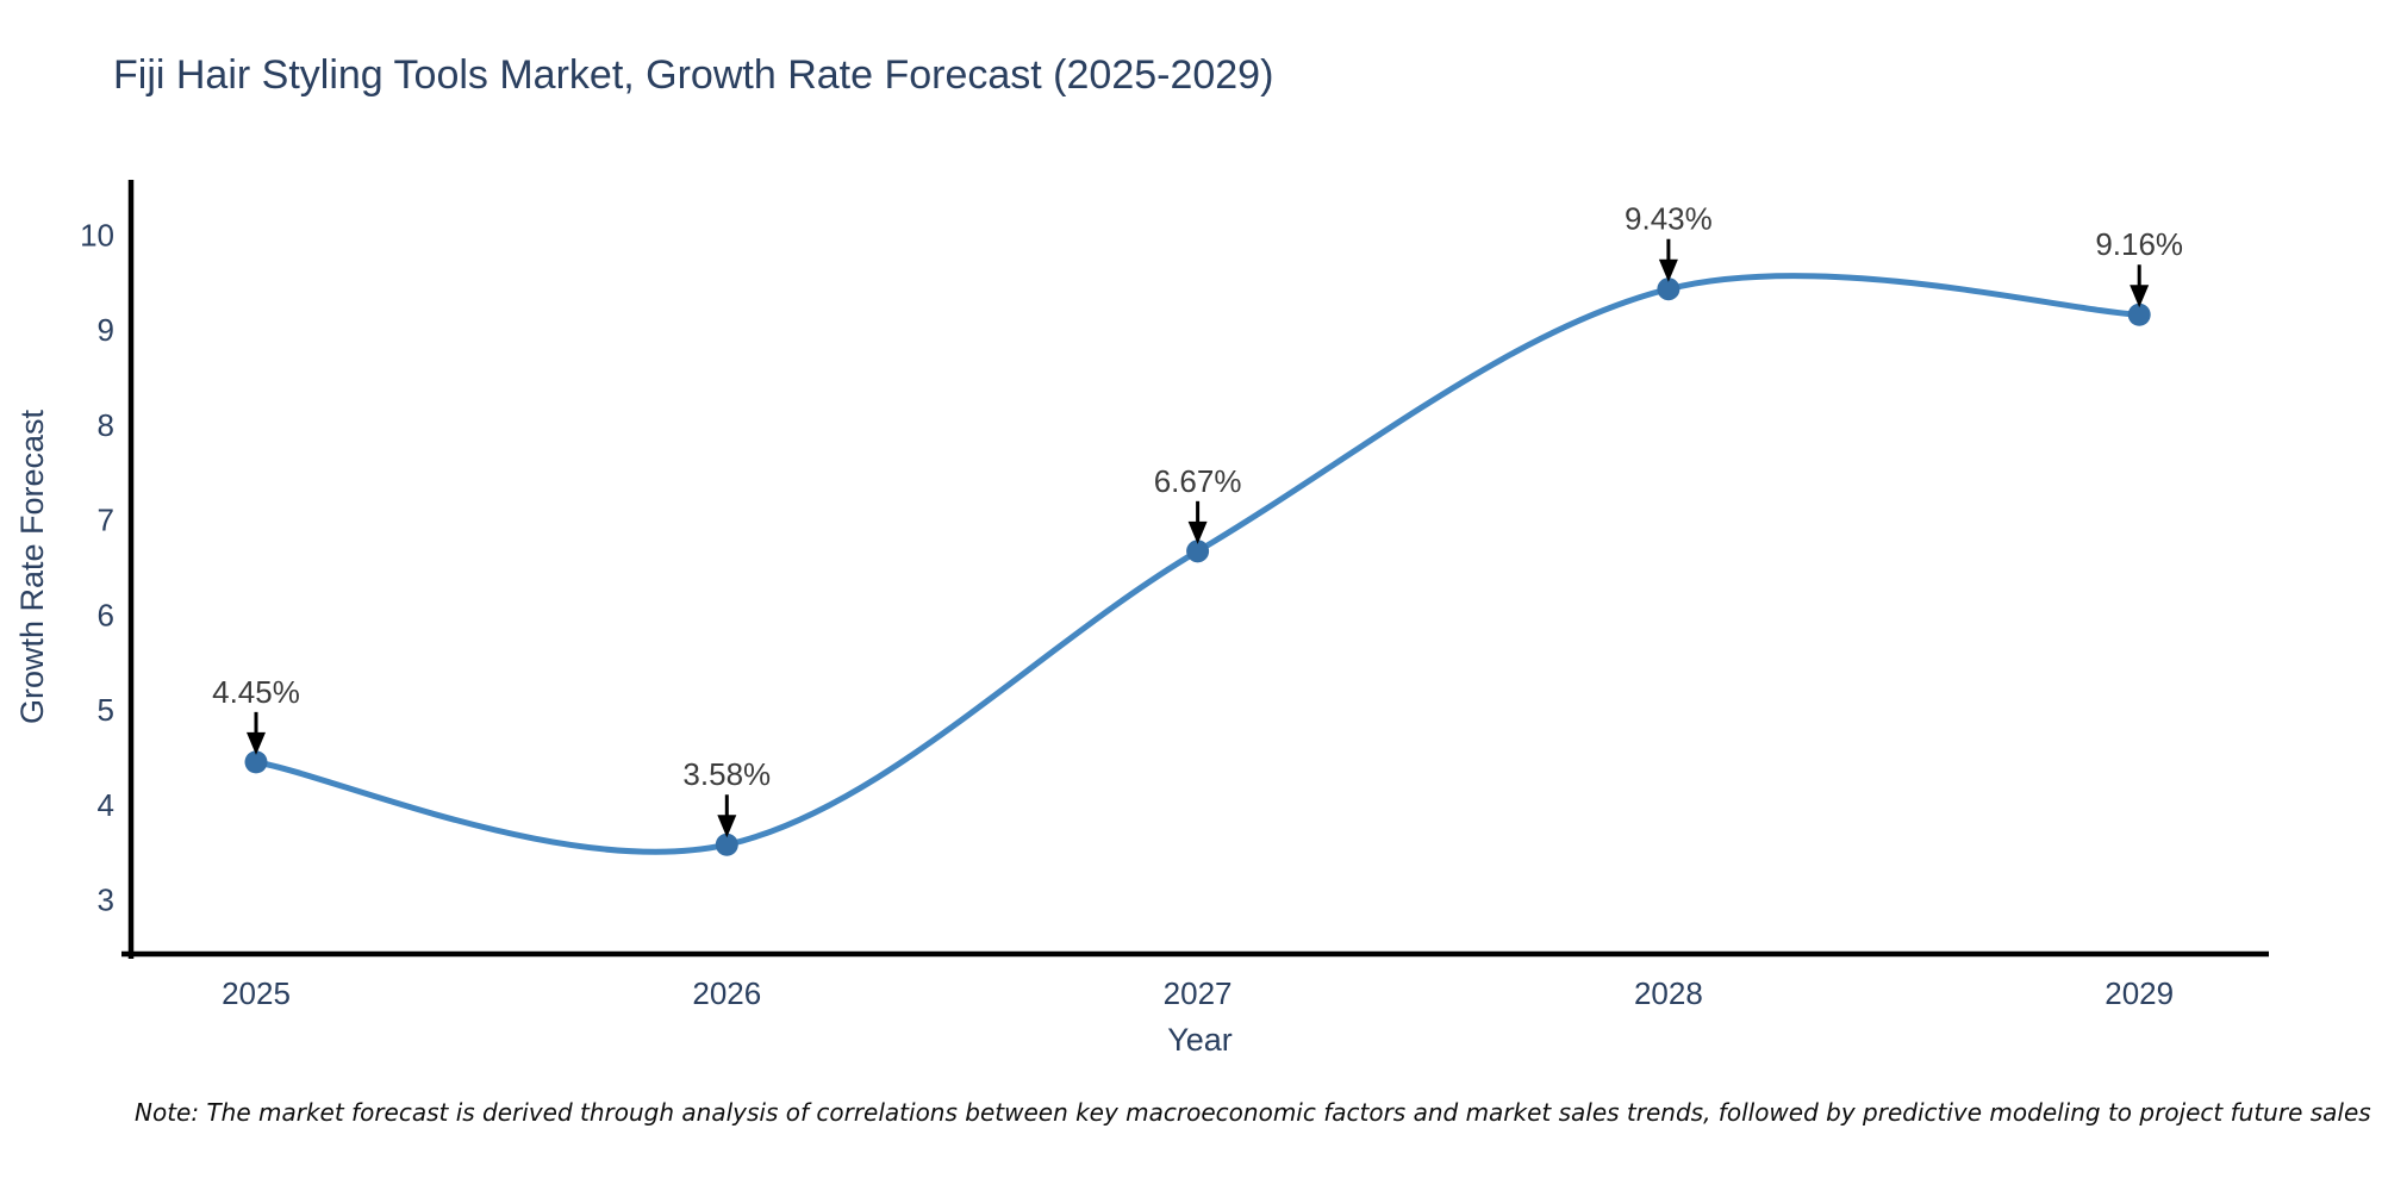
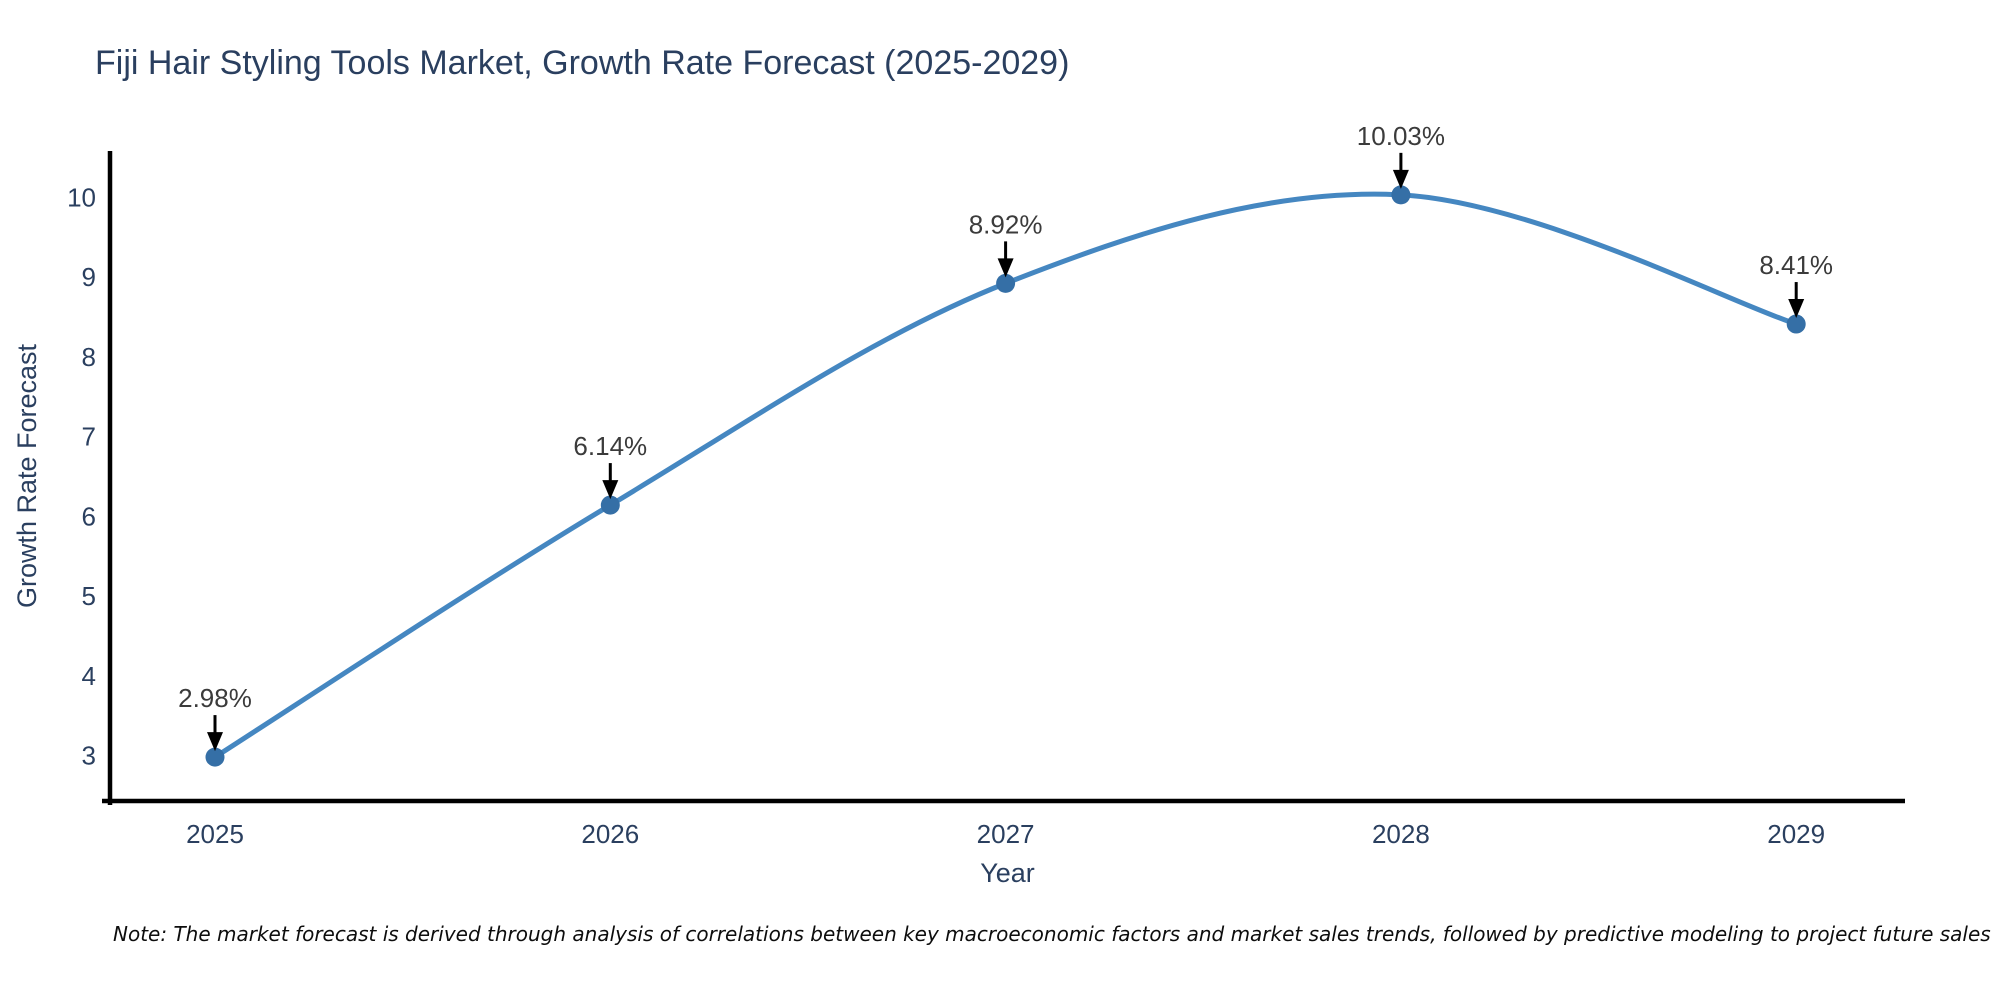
2025: 4.45% -> 2.98%
2026: 3.58% -> 6.14%
2027: 6.67% -> 8.92%
2028: 9.43% -> 10.03%
2029: 9.16% -> 8.41%
